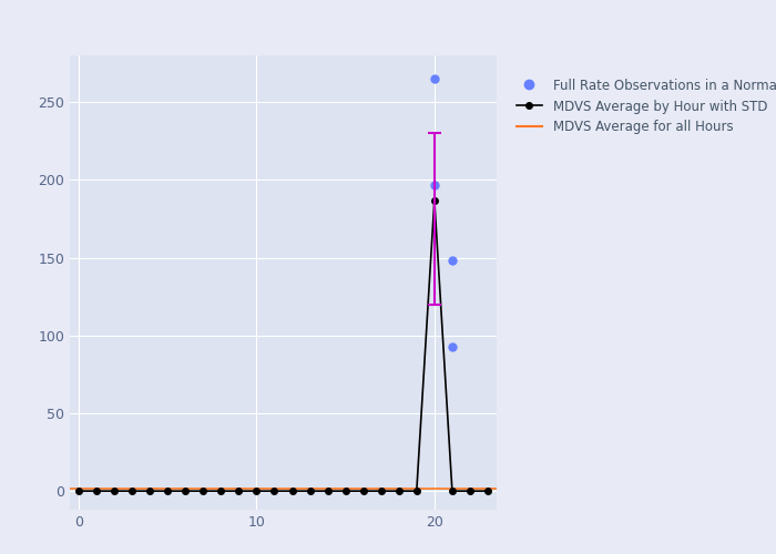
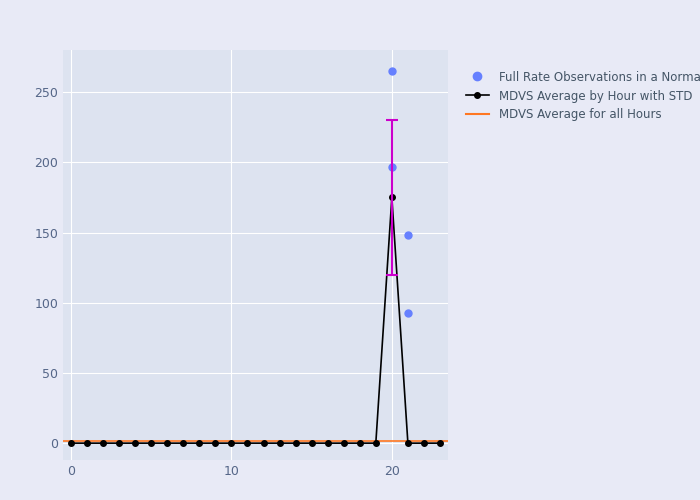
MDVS Average by Hour with STD/20: 187 -> 175
